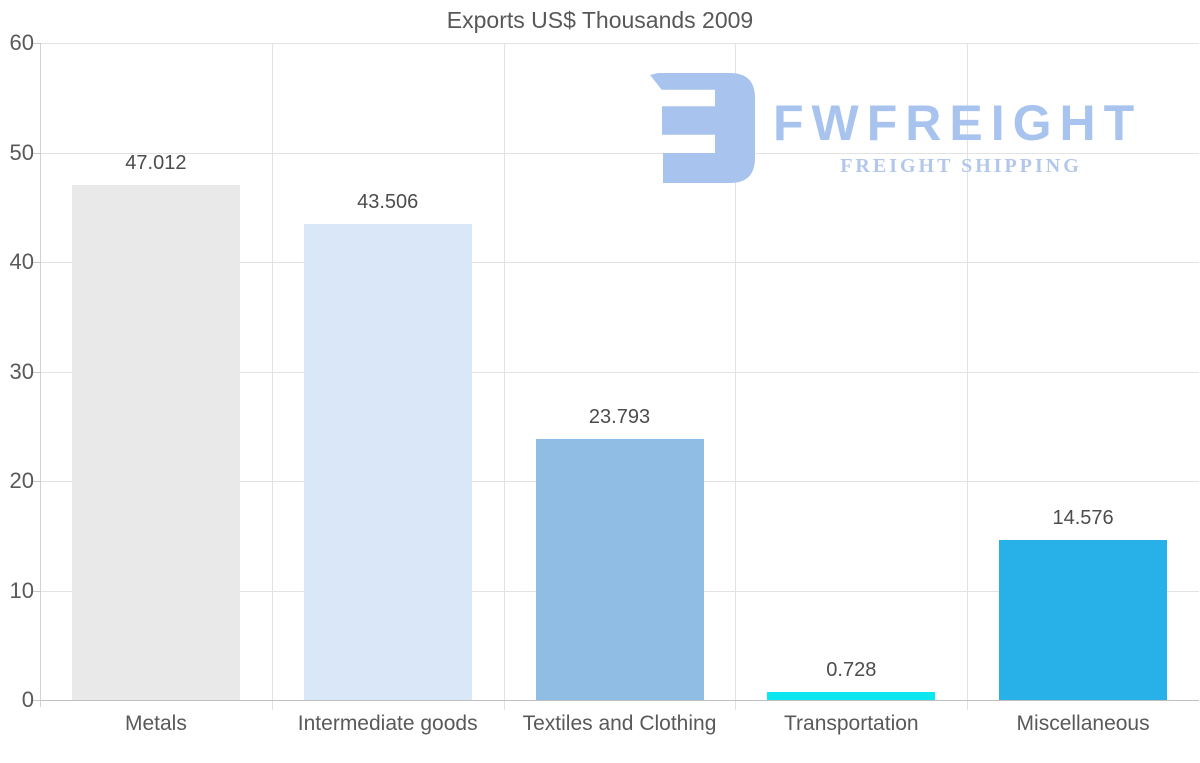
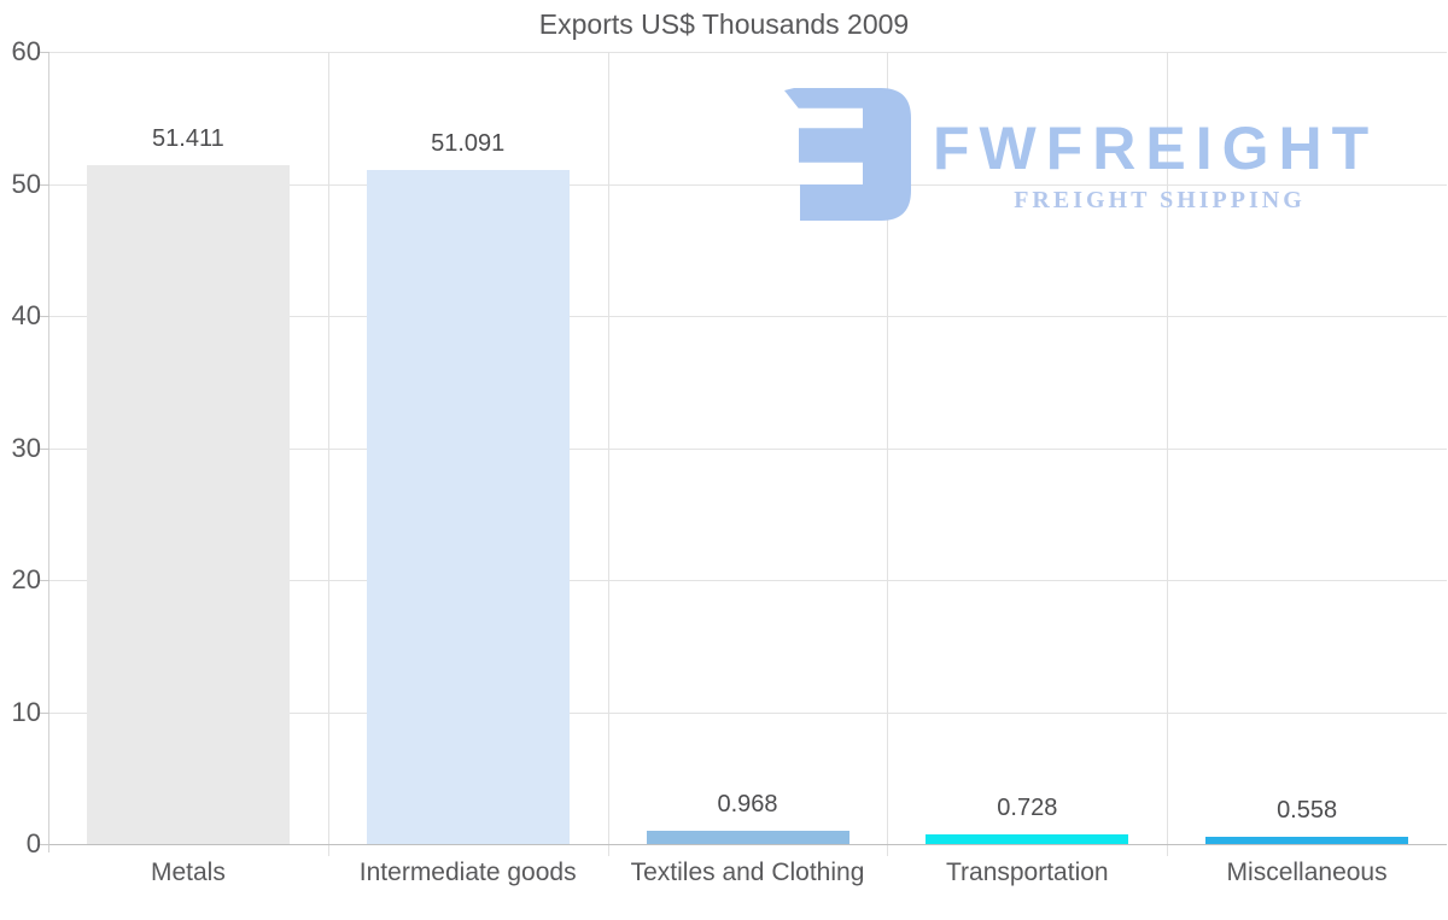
Metals: 47.012 -> 51.411
Intermediate goods: 43.506 -> 51.091
Textiles and Clothing: 23.793 -> 0.968
Miscellaneous: 14.576 -> 0.558
